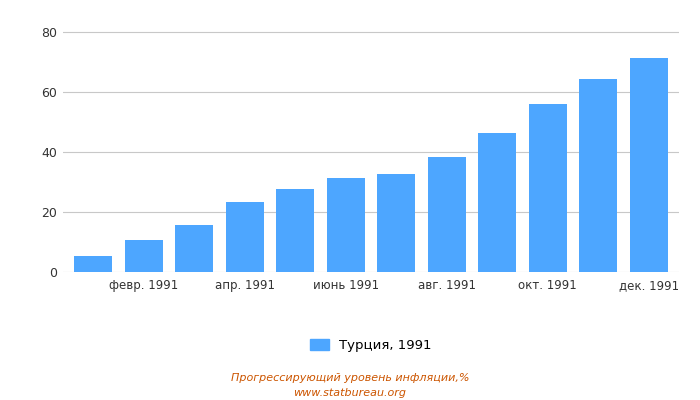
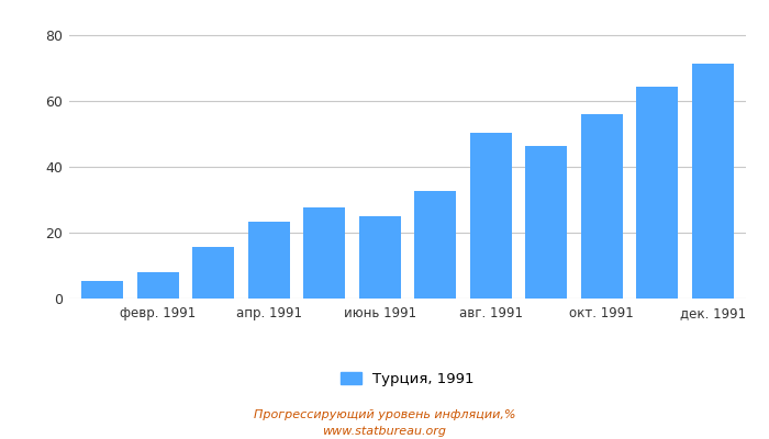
февр. 1991: 10.7 -> 8.0
июнь 1991: 31.2 -> 25.0
авг. 1991: 38.2 -> 50.5
